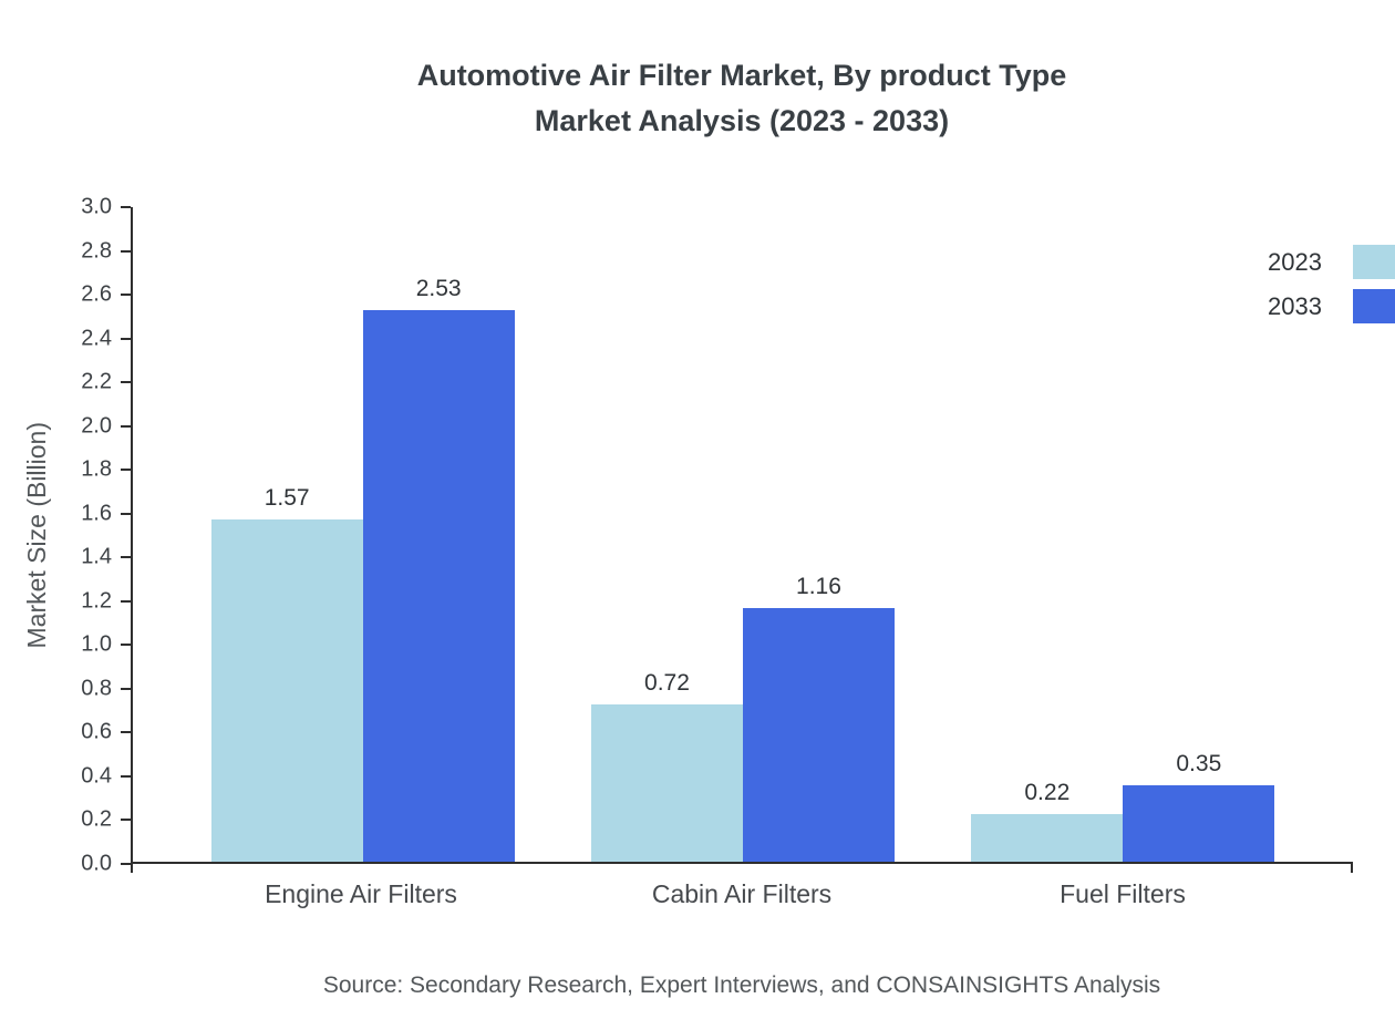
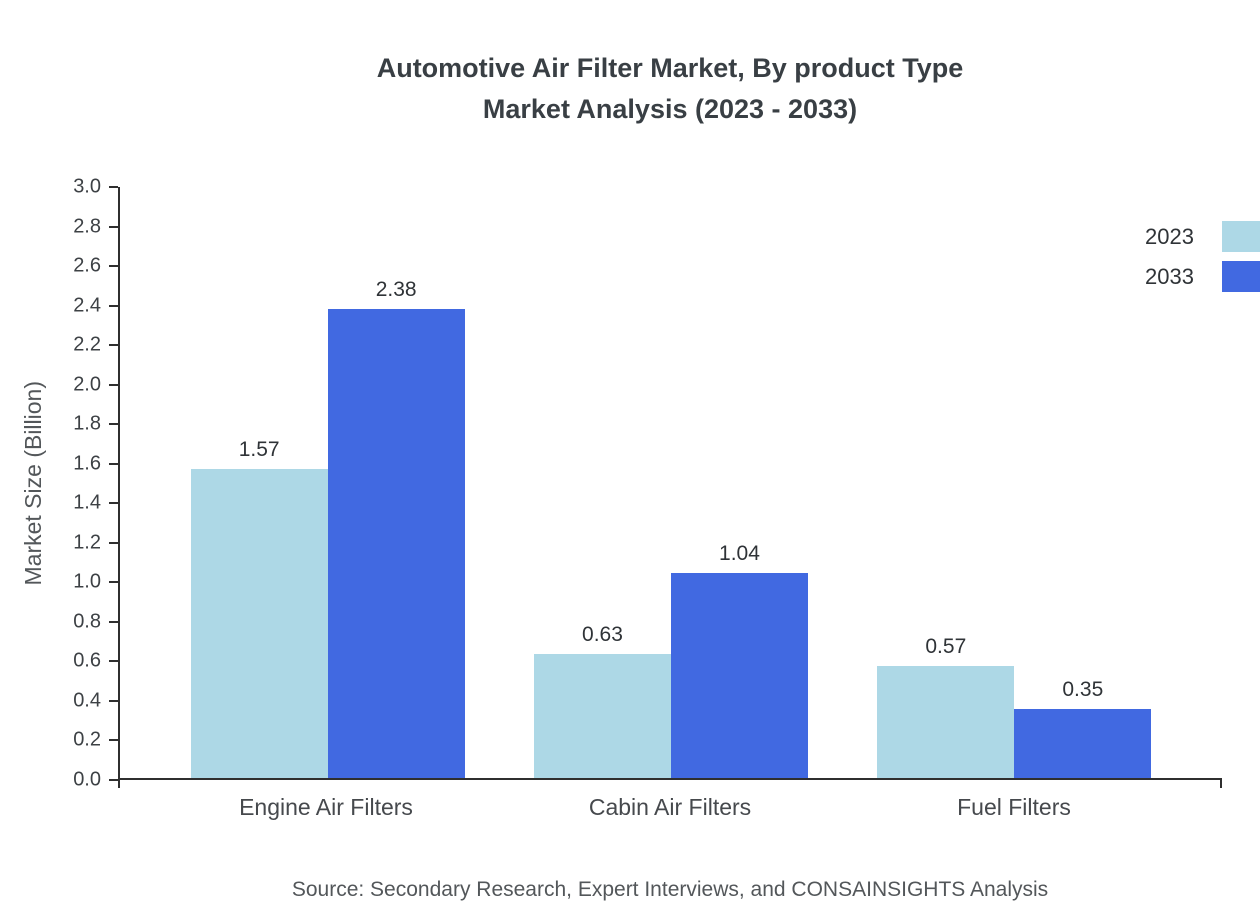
2033/Engine Air Filters: 2.53 -> 2.38
2023/Cabin Air Filters: 0.72 -> 0.63
2033/Cabin Air Filters: 1.16 -> 1.04
2023/Fuel Filters: 0.22 -> 0.57
